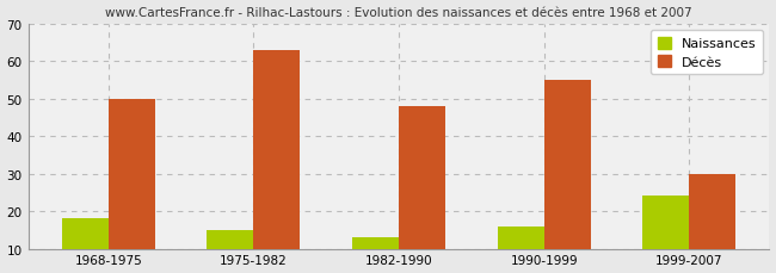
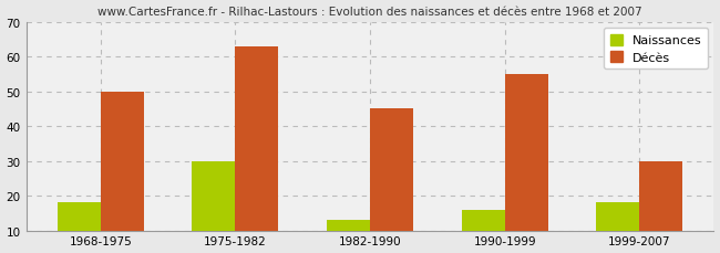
Naissances/1975-1982: 15 -> 30
Décès/1982-1990: 48 -> 45
Naissances/1999-2007: 24 -> 18
